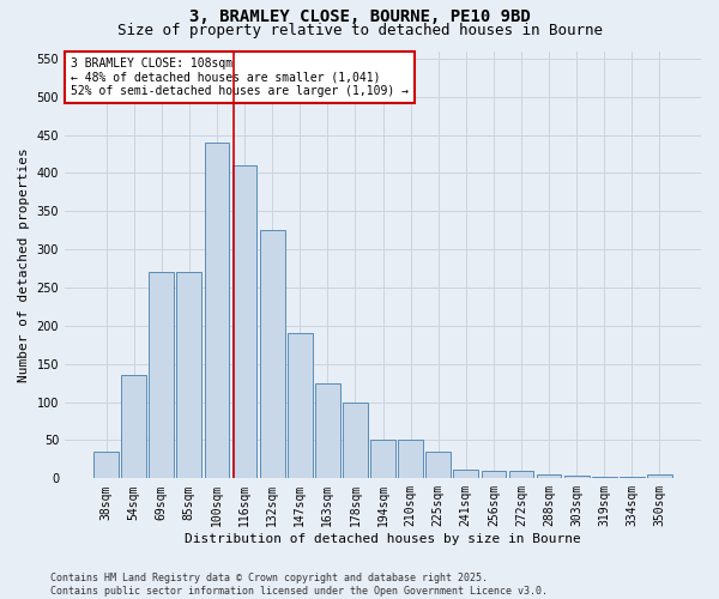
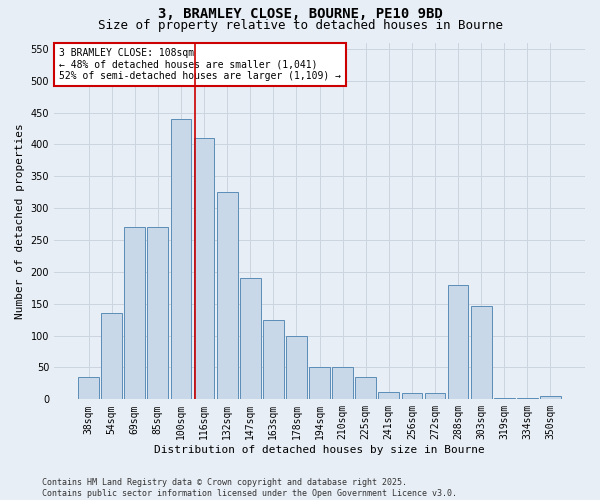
288sqm: 5 -> 180
303sqm: 4 -> 146
